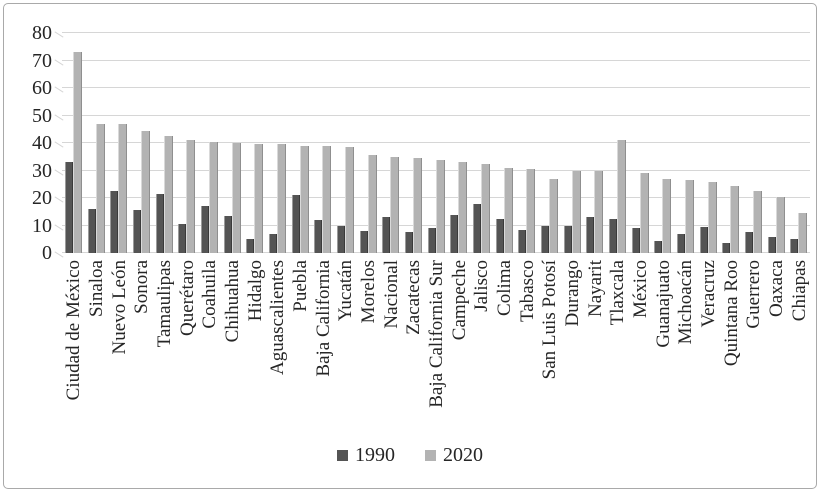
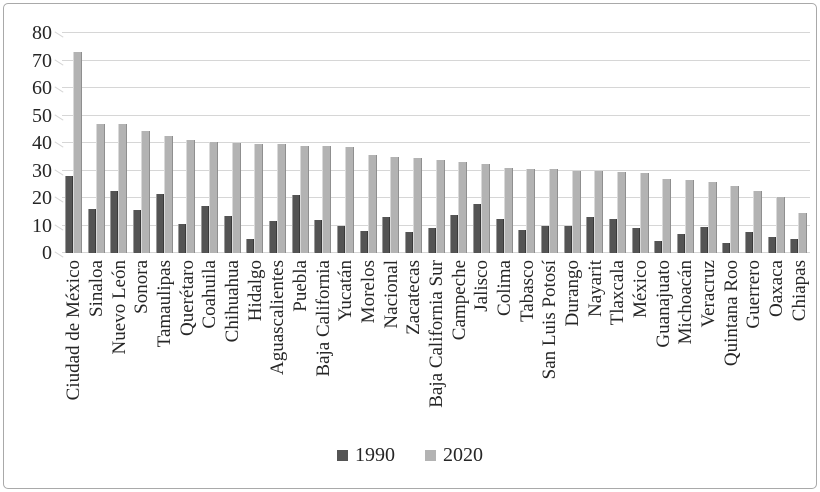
1990/Ciudad de México: 33 -> 28
1990/Aguascalientes: 7 -> 12
2020/San Luis Potosí: 27 -> 30
2020/Tlaxcala: 41 -> 30
